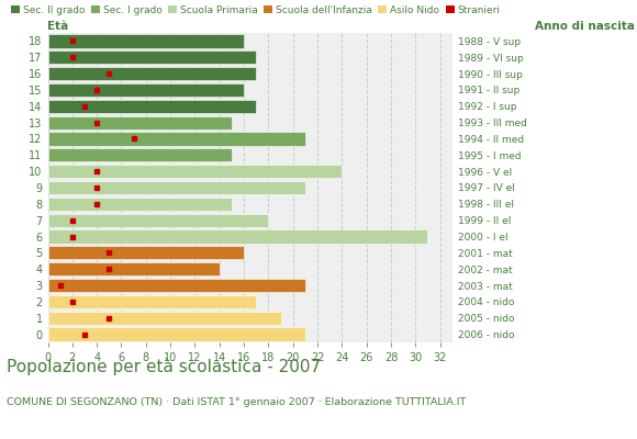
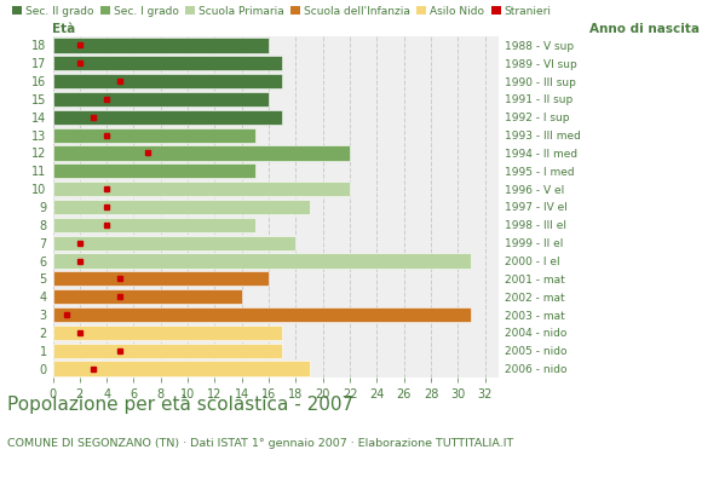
12: 21 -> 22
10: 24 -> 22
9: 21 -> 19
3: 21 -> 31
1: 19 -> 17
0: 21 -> 19
